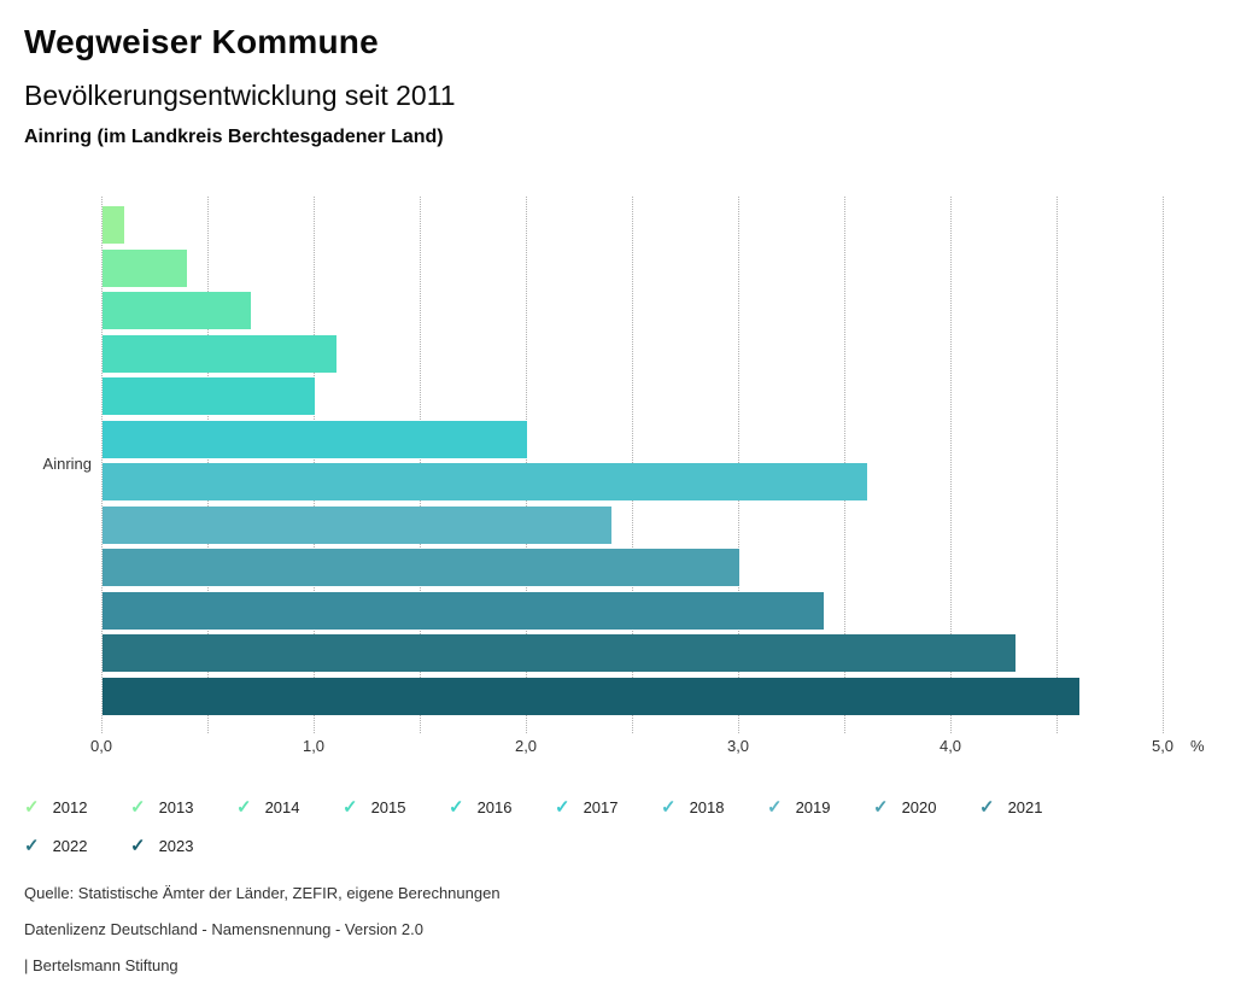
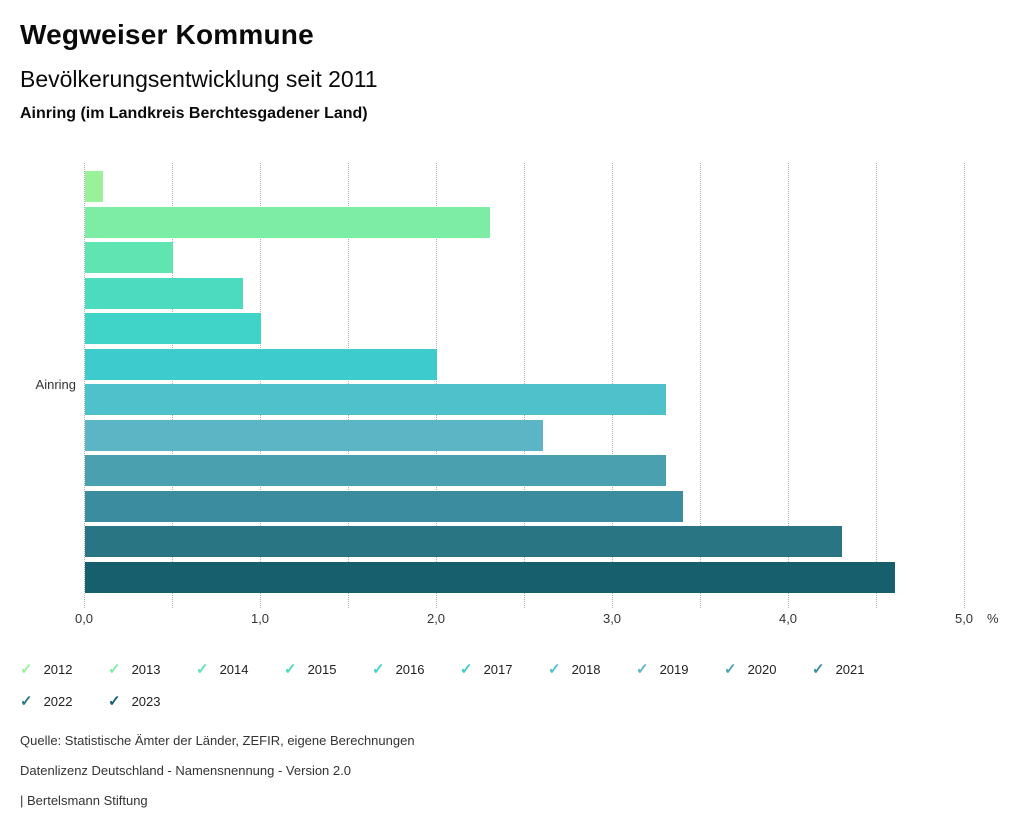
2013: 0,4 -> 2,3
2014: 0,7 -> 0,5
2015: 1,1 -> 0,9
2018: 3,6 -> 3,3
2019: 2,4 -> 2,6
2020: 3,0 -> 3,3
